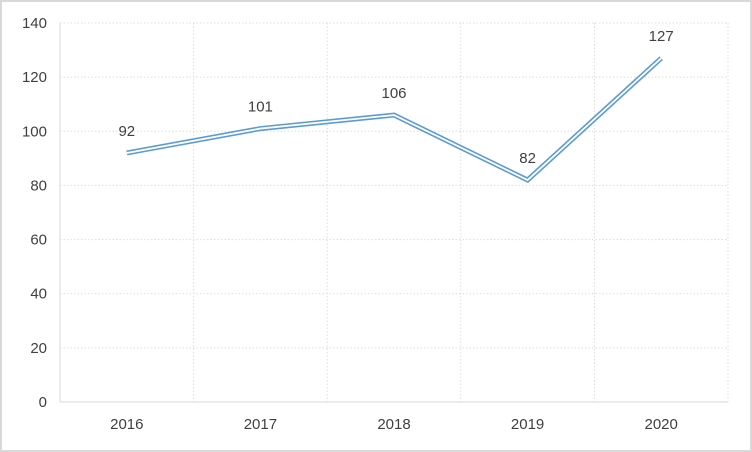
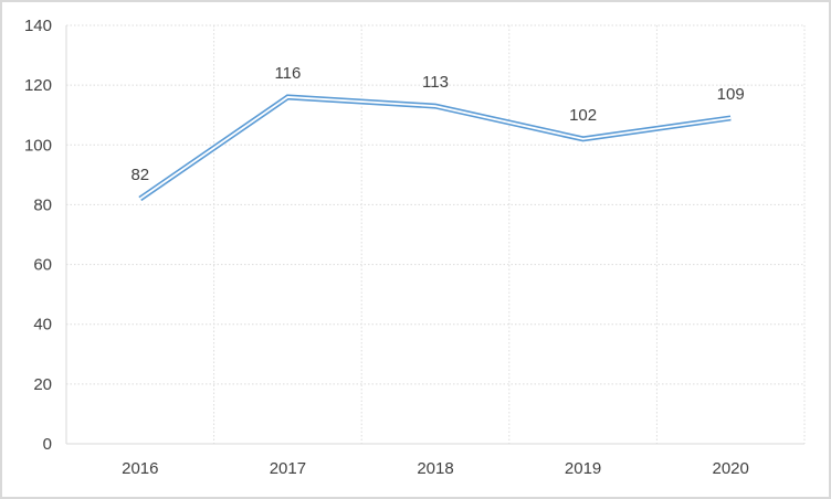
2016: 92 -> 82
2017: 101 -> 116
2018: 106 -> 113
2019: 82 -> 102
2020: 127 -> 109
